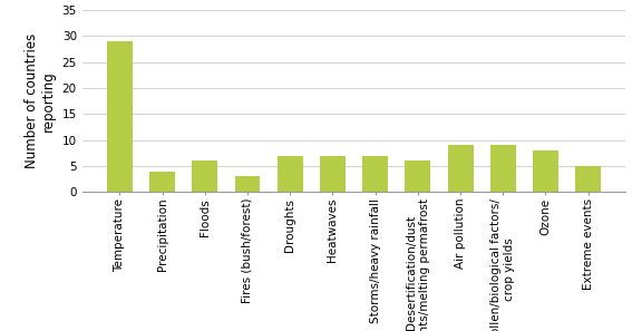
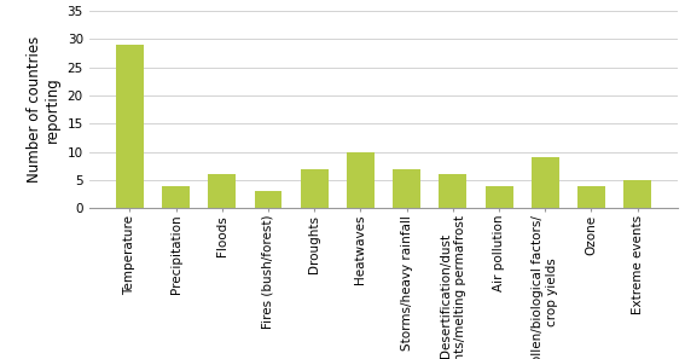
Heatwaves: 7 -> 10
Air pollution: 9 -> 4
Ozone: 8 -> 4
